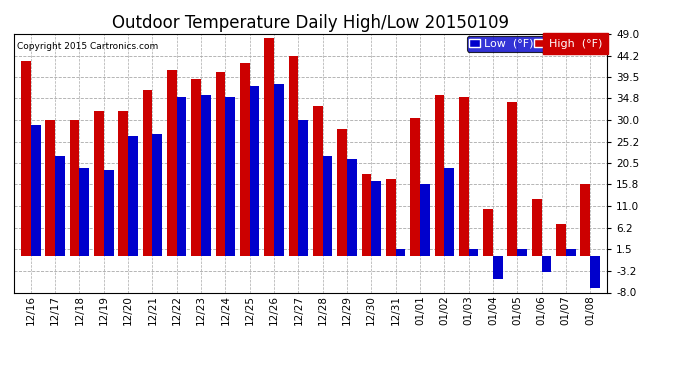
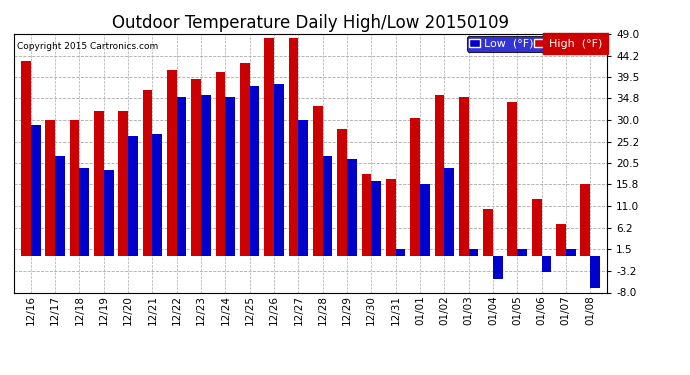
High (°F)/12/27: 44.0 -> 48.0
